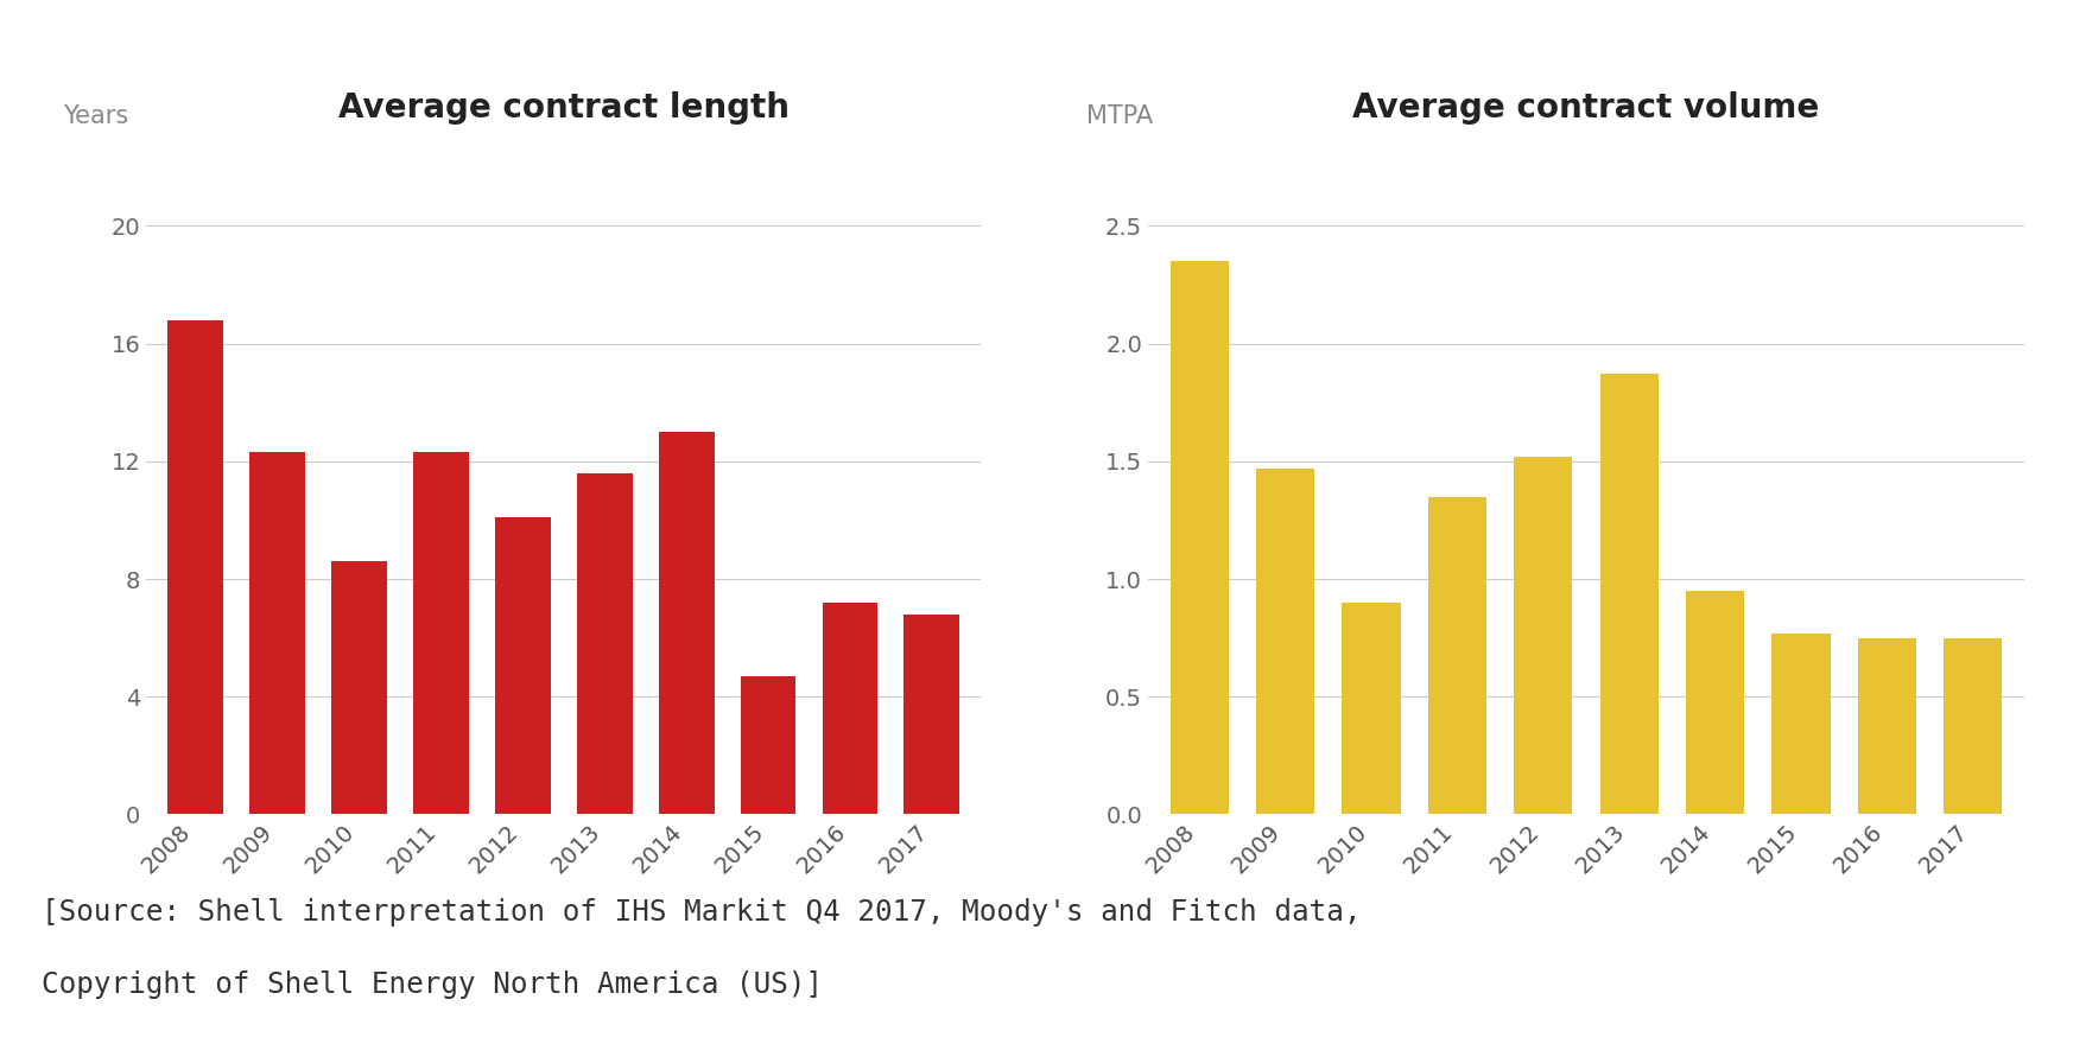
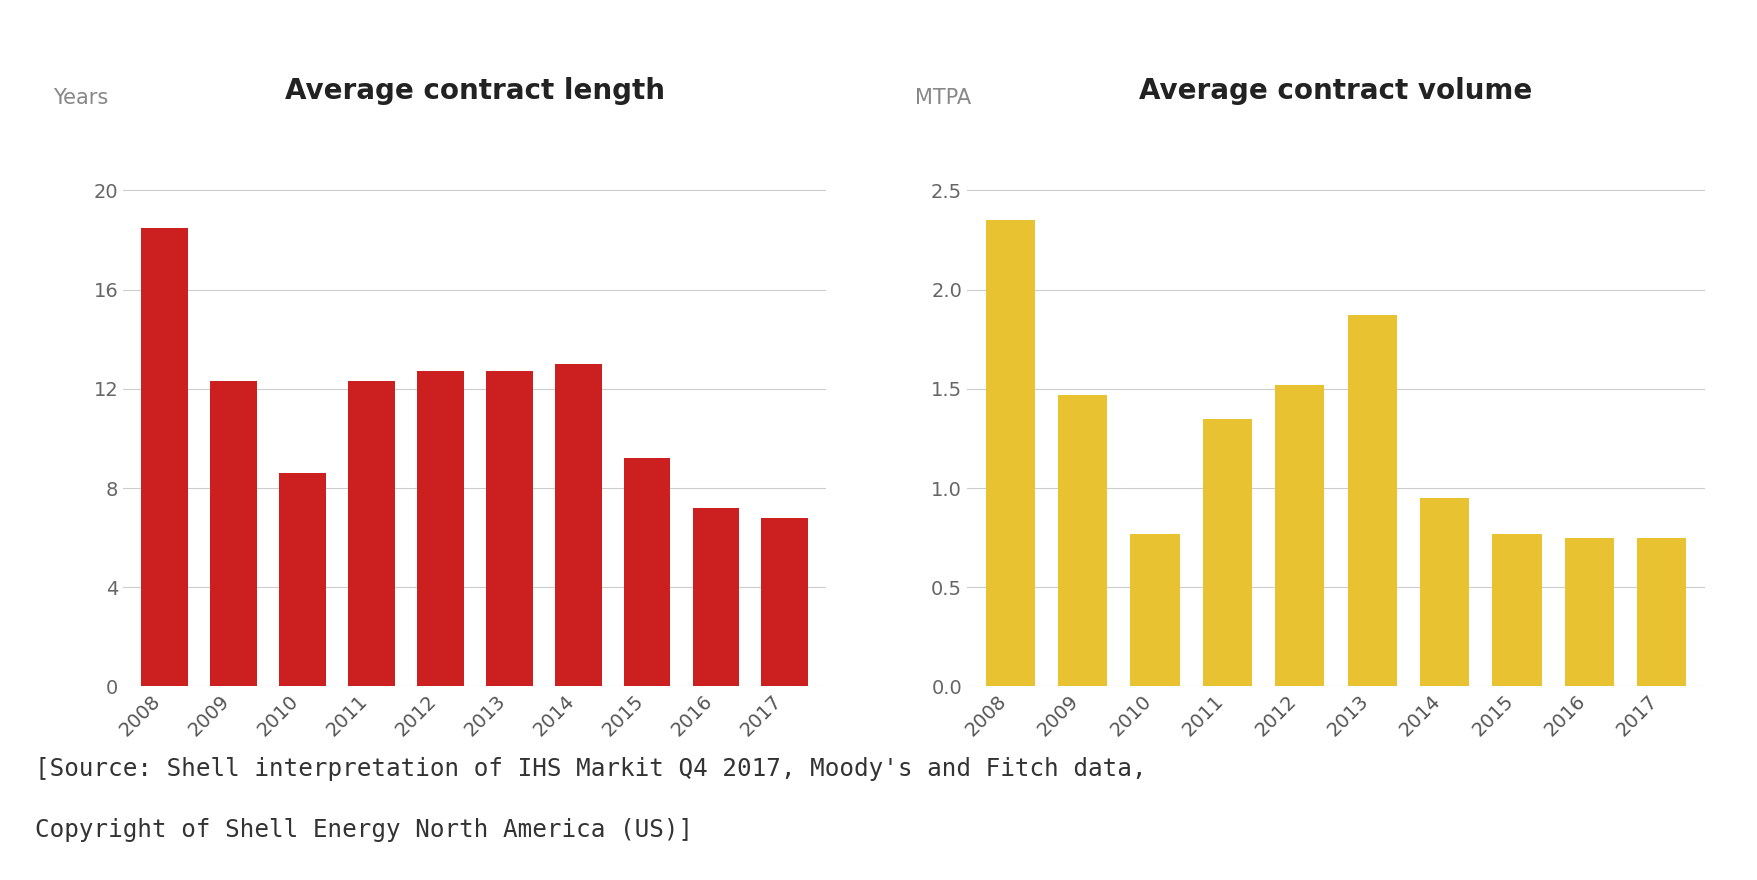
Average contract length/2008: 16.8 -> 18.5
Average contract length/2012: 10.1 -> 12.7
Average contract length/2013: 11.6 -> 12.7
Average contract length/2015: 4.7 -> 9.2
Average contract volume/2010: 0.90 -> 0.77
